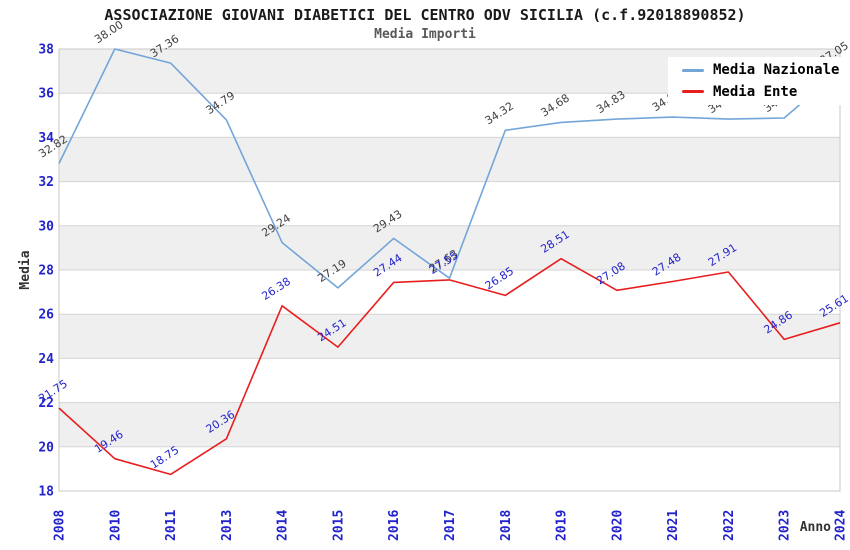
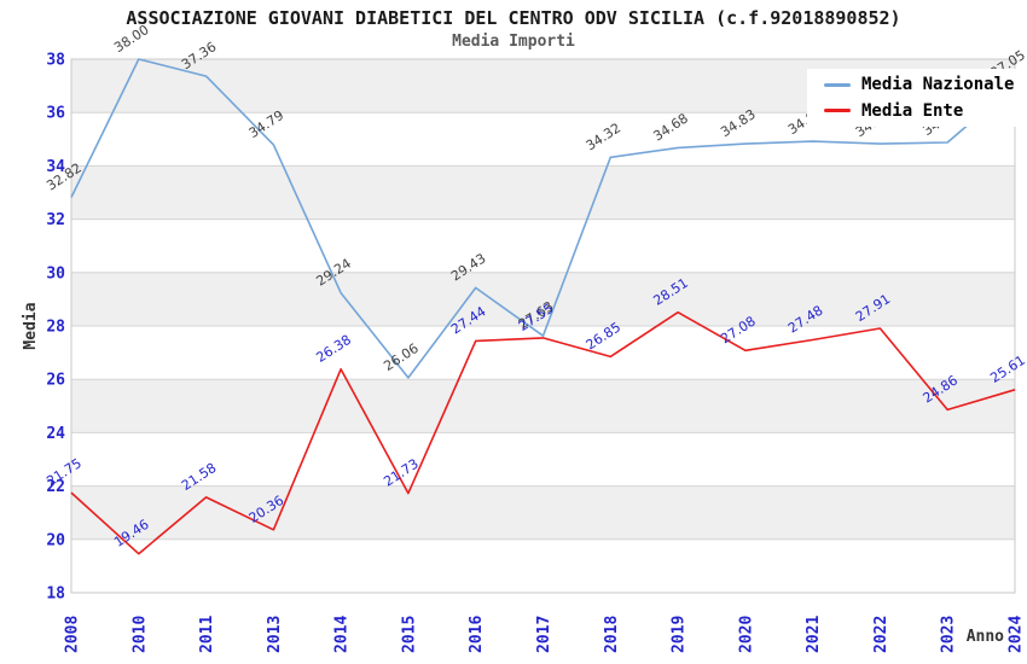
Media Ente/2011: 18.75 -> 21.58
Media Nazionale/2015: 27.19 -> 26.06
Media Ente/2015: 24.51 -> 21.73
